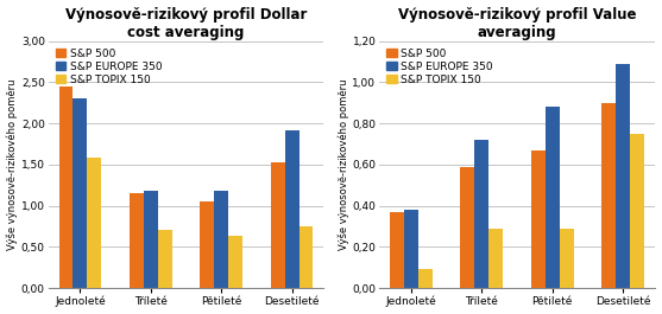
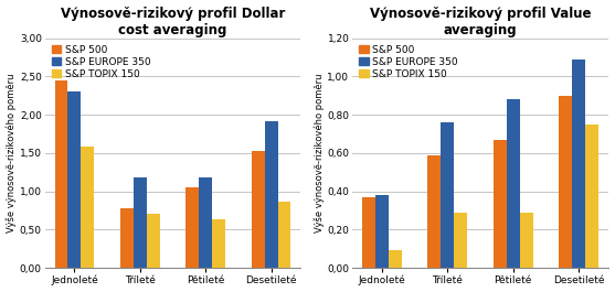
Výnosově-rizikový profil Dollar cost averaging/S&P 500/Tříleté: 1,15 -> 0,78
Výnosově-rizikový profil Dollar cost averaging/S&P TOPIX 150/Desetileté: 0,75 -> 0,86
Výnosově-rizikový profil Value averaging/S&P EUROPE 350/Tříleté: 0,72 -> 0,76
